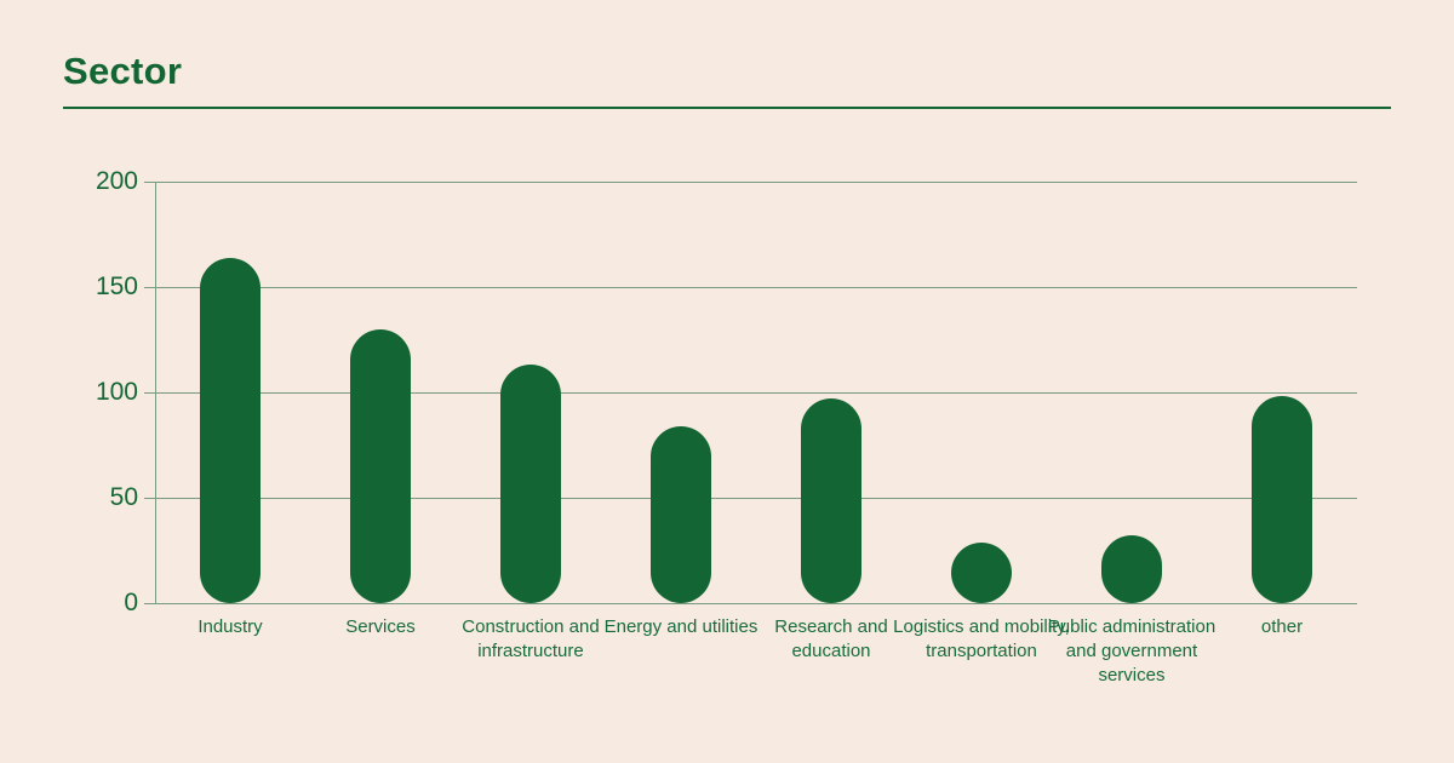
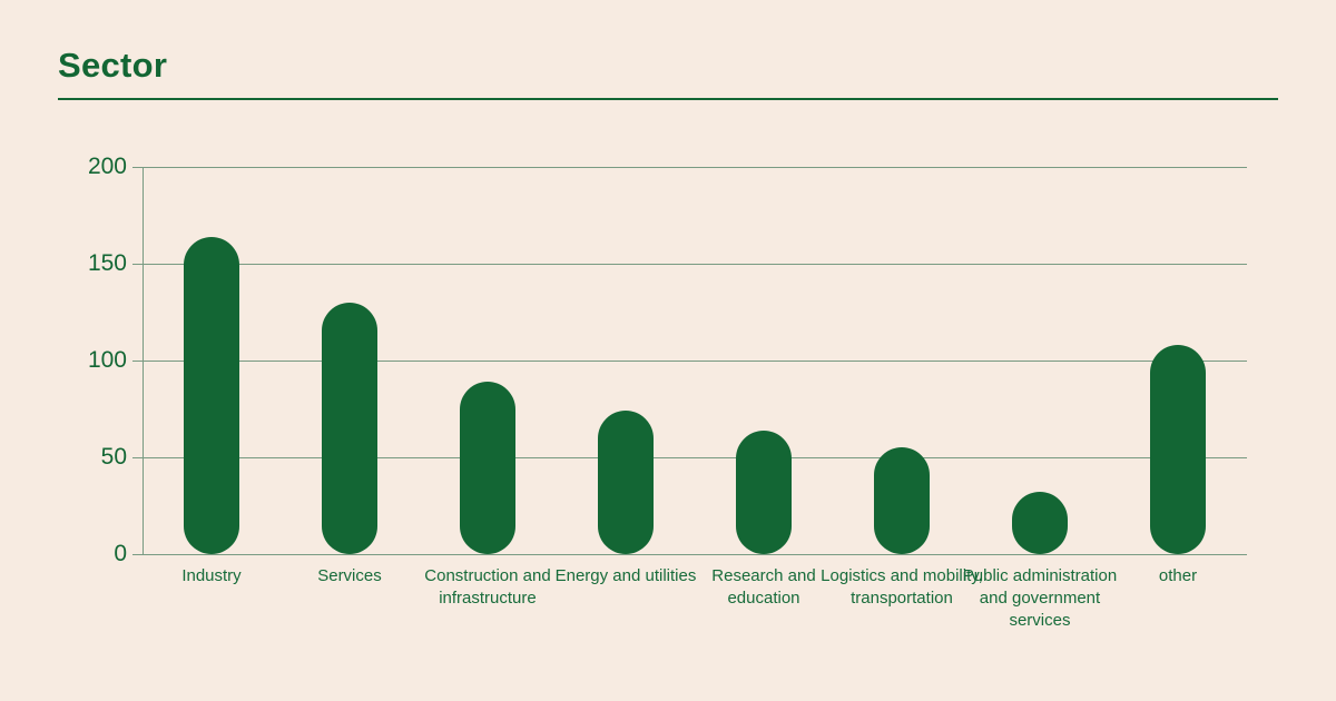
Construction and infrastructure: 113 -> 89
Energy and utilities: 84 -> 74
Research and education: 97 -> 64
Logistics and mobility, transportation: 23 -> 55
other: 98 -> 108
